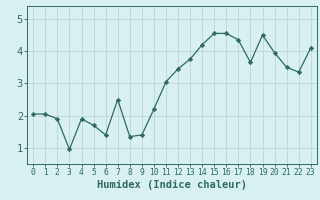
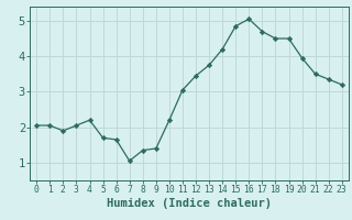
3: 0.95 -> 2.05
4: 1.90 -> 2.20
6: 1.40 -> 1.65
7: 2.50 -> 1.05
15: 4.55 -> 4.85
16: 4.55 -> 5.05
17: 4.35 -> 4.70
18: 3.65 -> 4.50
23: 4.10 -> 3.20
